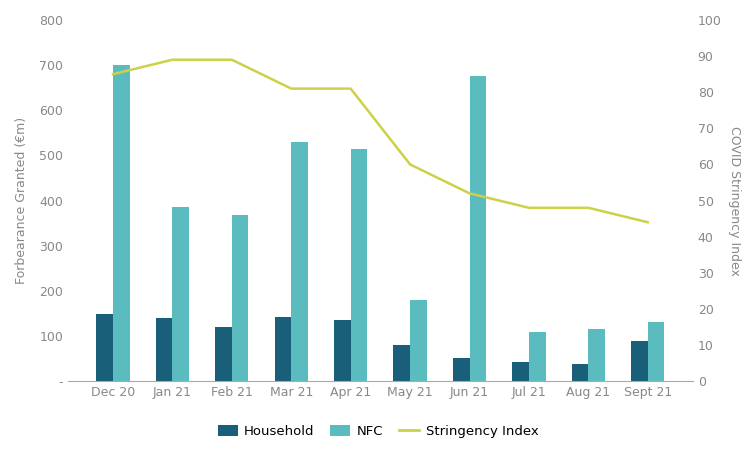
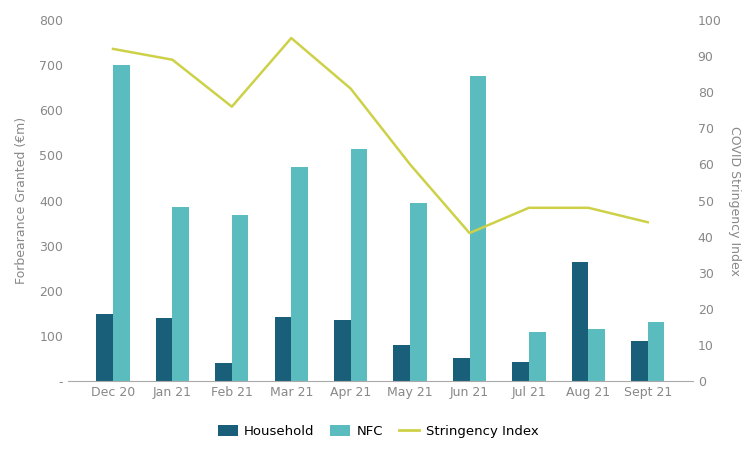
Stringency Index/Dec 20: 85 -> 92
Household/Feb 21: 120 -> 40
Stringency Index/Feb 21: 89 -> 76
Stringency Index/Mar 21: 81 -> 95
NFC/Mar 21: 530 -> 475
NFC/May 21: 180 -> 395
Stringency Index/Jun 21: 52 -> 41
Household/Aug 21: 38 -> 265
